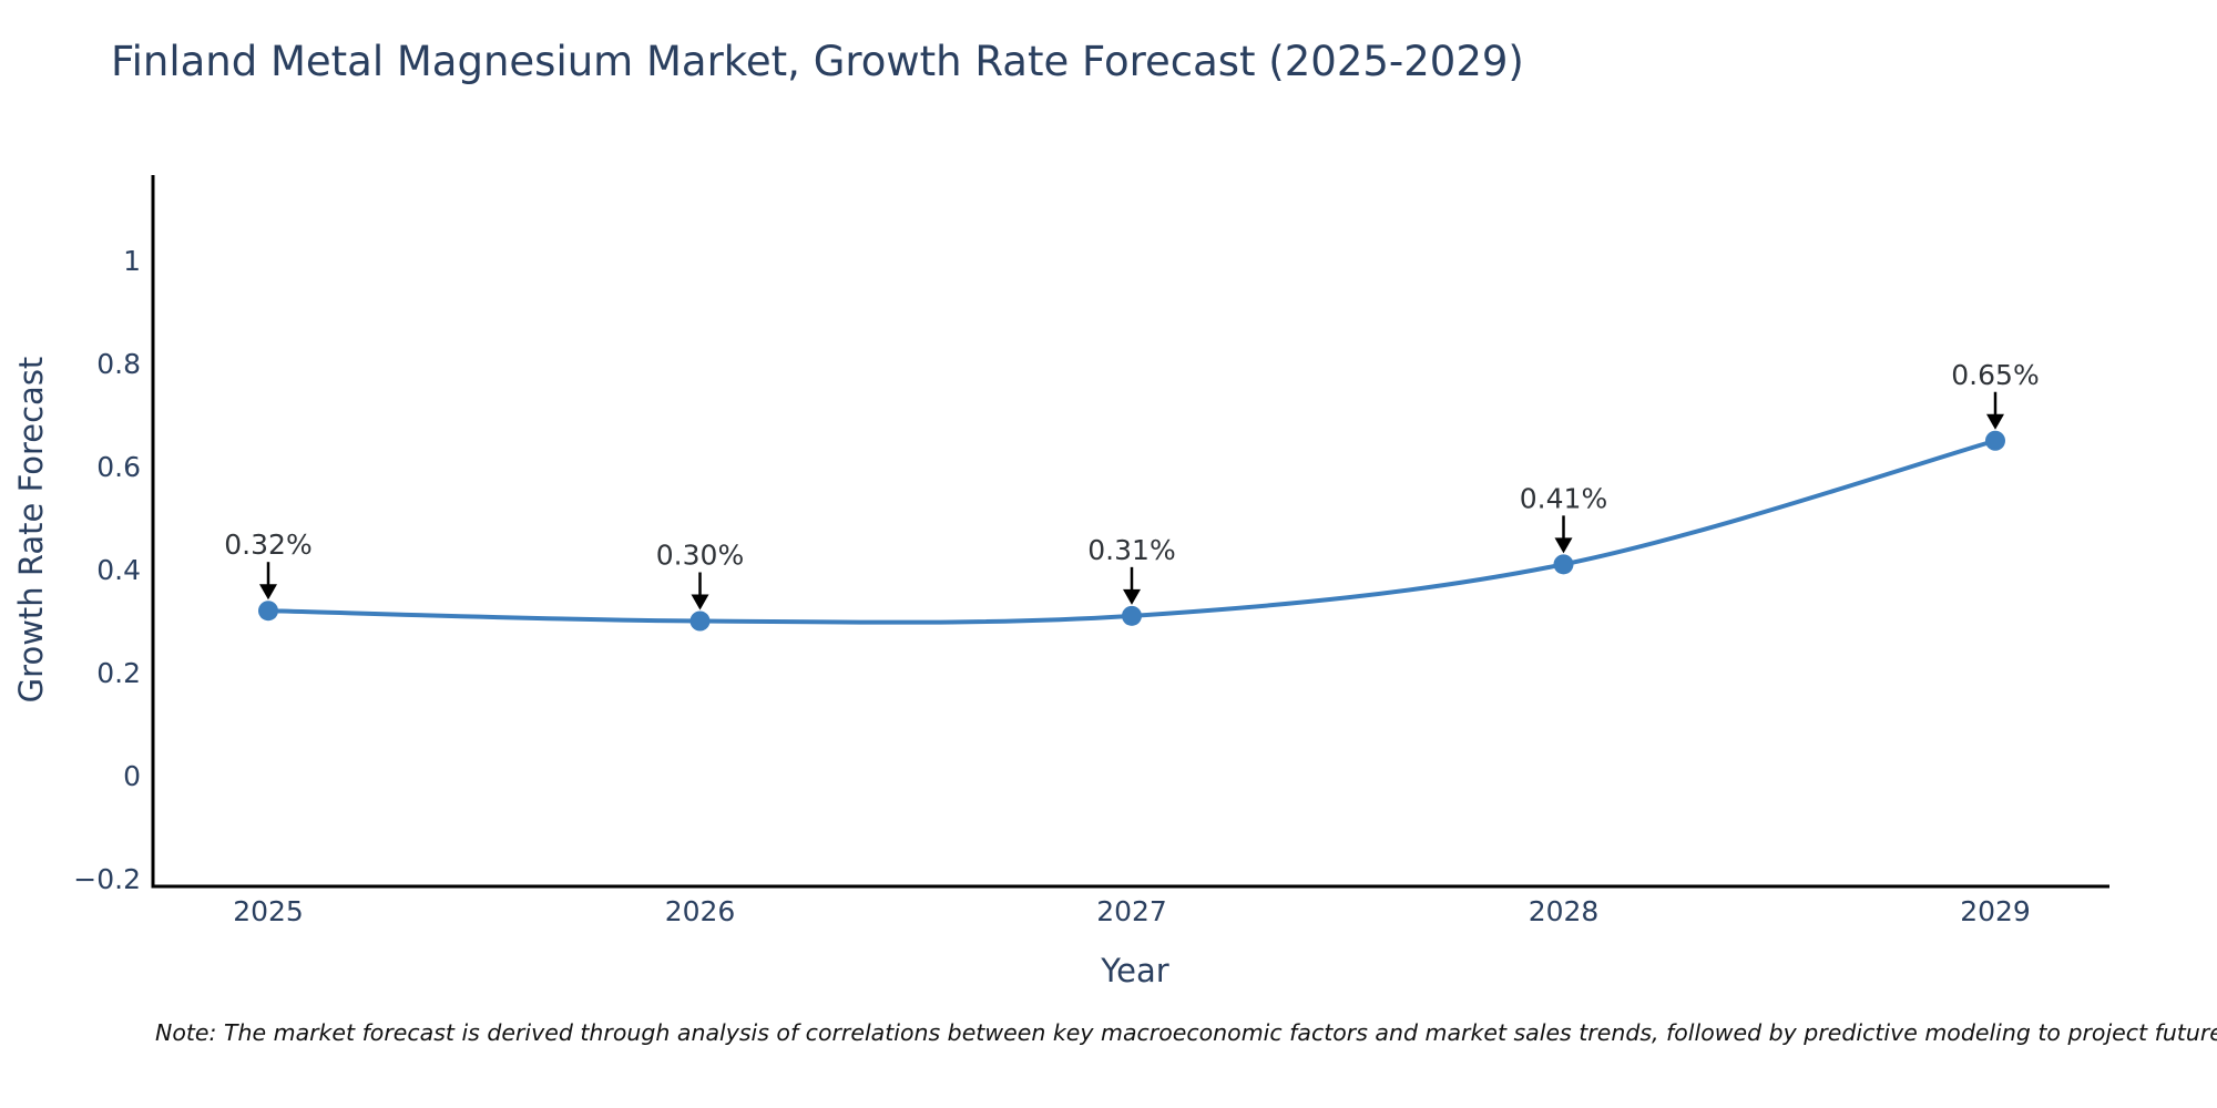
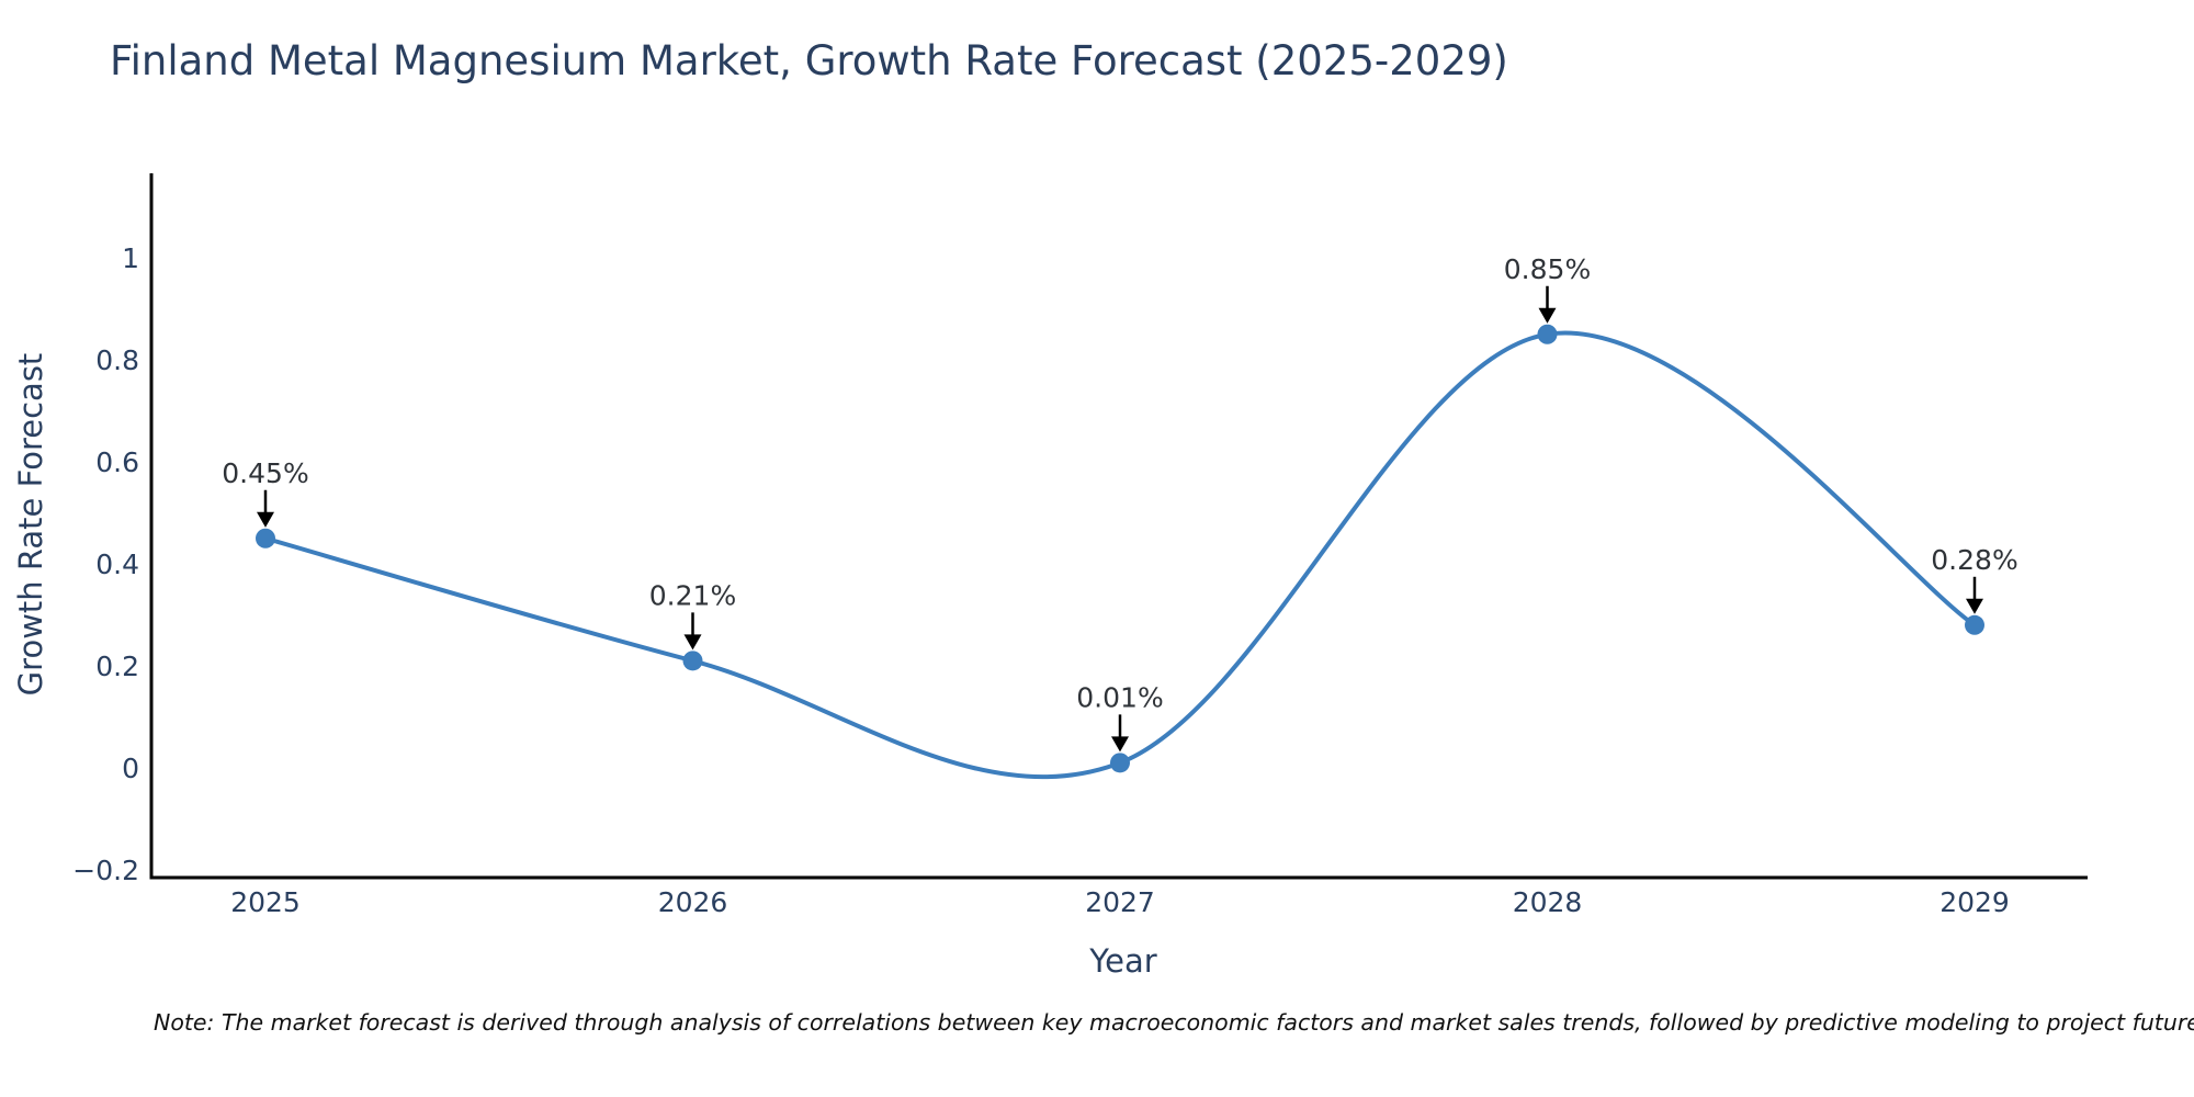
2025: 0.32% -> 0.45%
2026: 0.30% -> 0.21%
2027: 0.31% -> 0.01%
2028: 0.41% -> 0.85%
2029: 0.65% -> 0.28%
